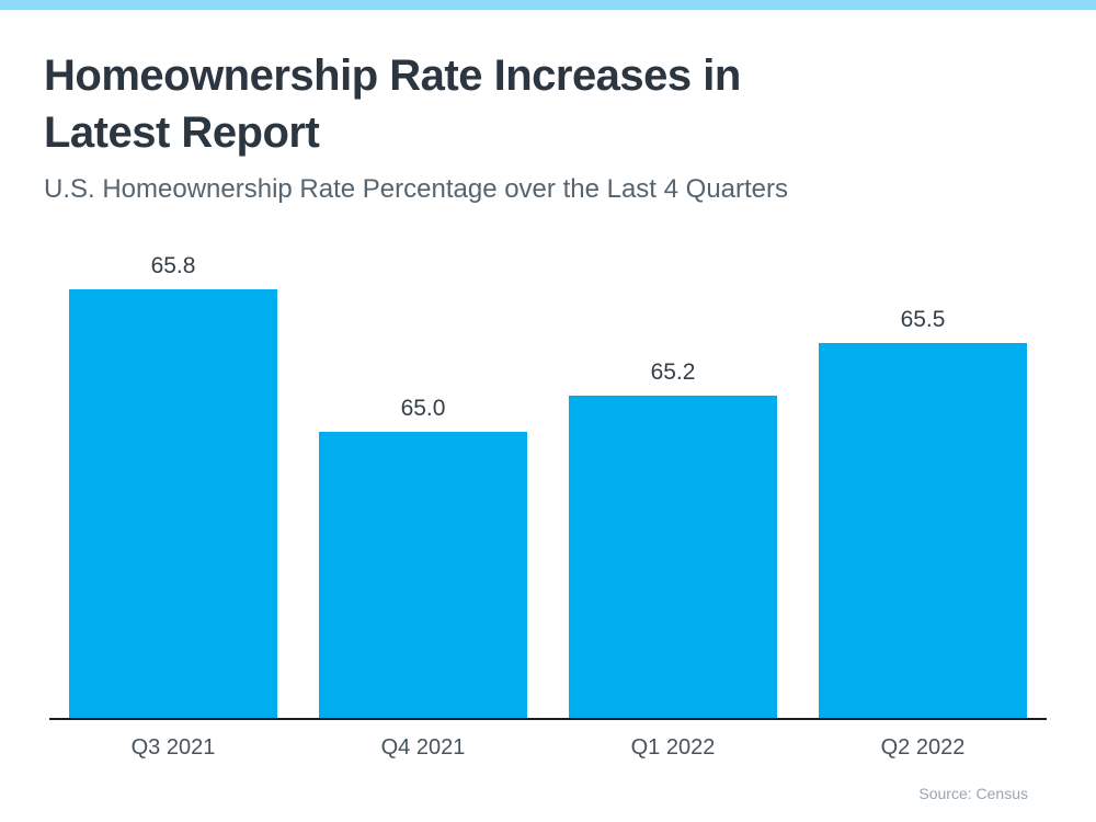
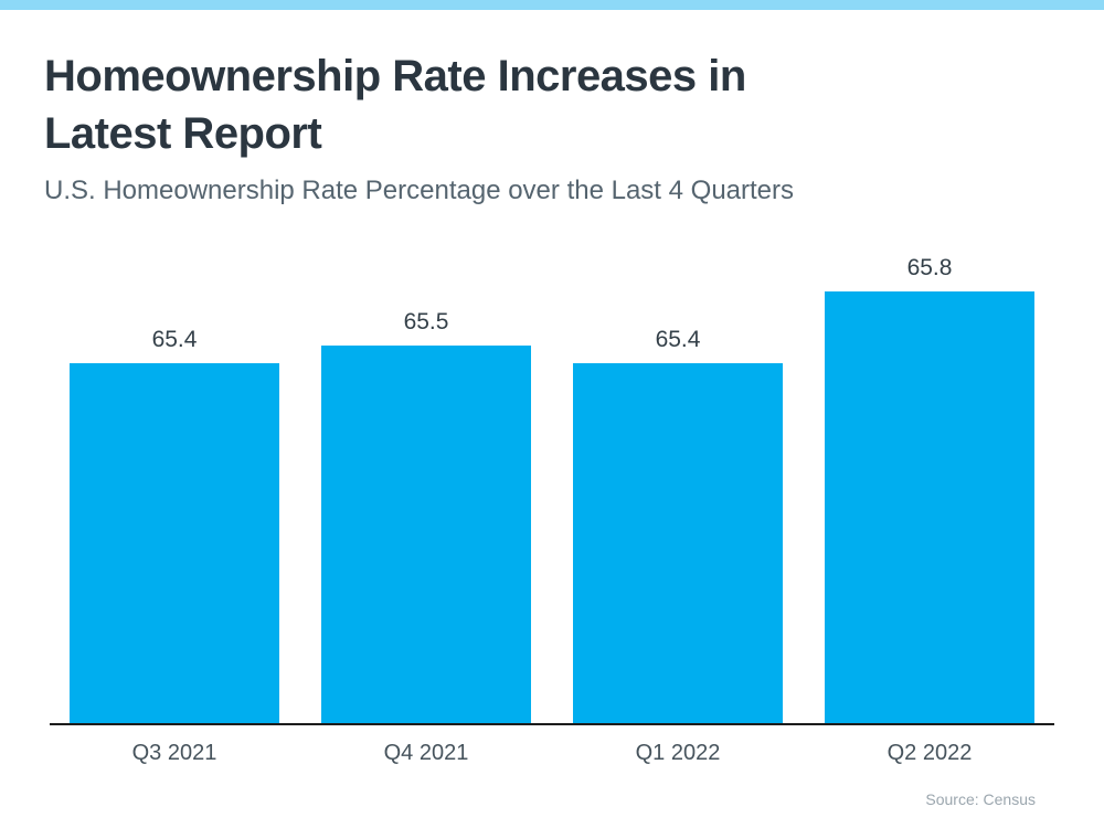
Q3 2021: 65.8 -> 65.4
Q4 2021: 65.0 -> 65.5
Q1 2022: 65.2 -> 65.4
Q2 2022: 65.5 -> 65.8
